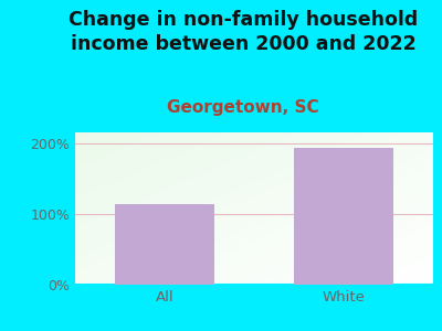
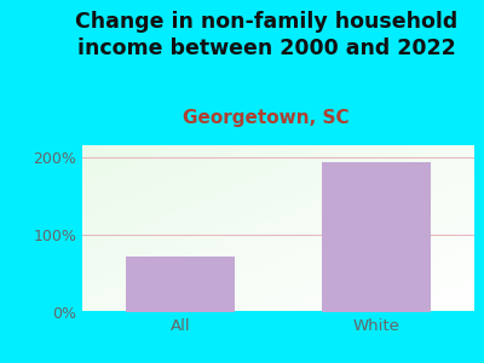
All: 114% -> 72%
